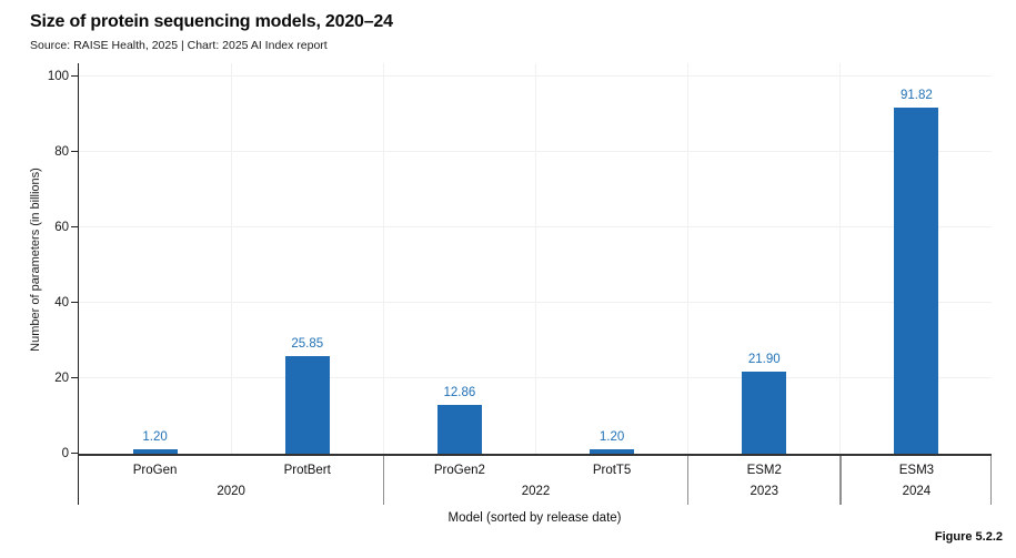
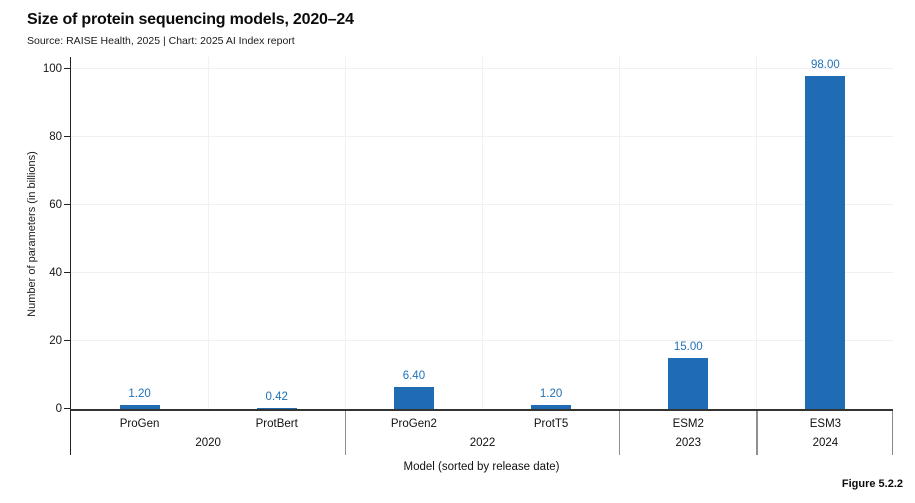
ProtBert: 25.85 -> 0.42
ProGen2: 12.86 -> 6.40
ESM2: 21.90 -> 15.00
ESM3: 91.82 -> 98.00
